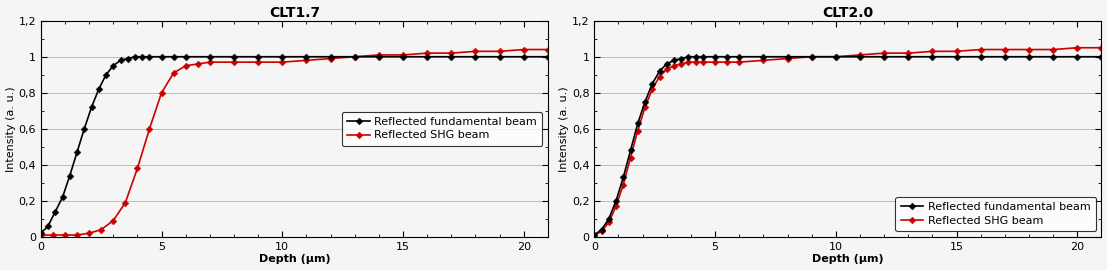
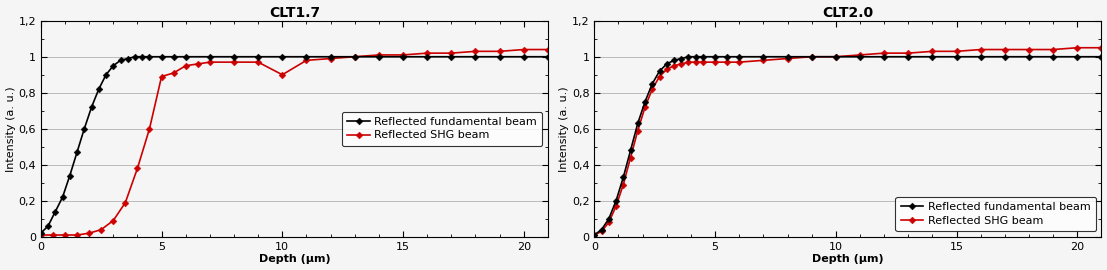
CLT1.7/Reflected SHG beam/5: 0,80 -> 0,89
CLT1.7/Reflected SHG beam/10: 0,97 -> 0,90
